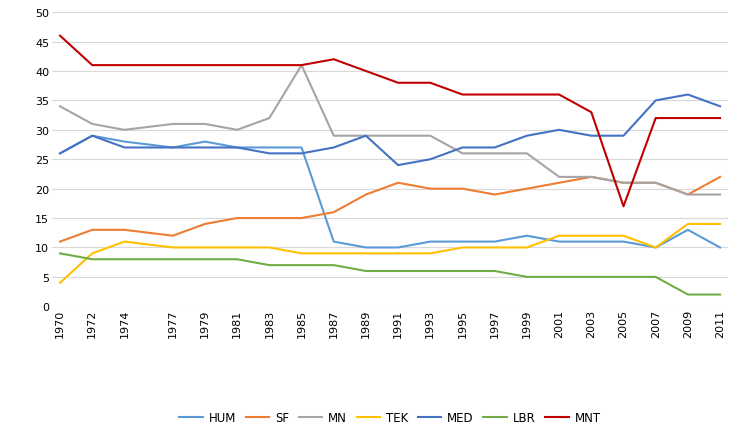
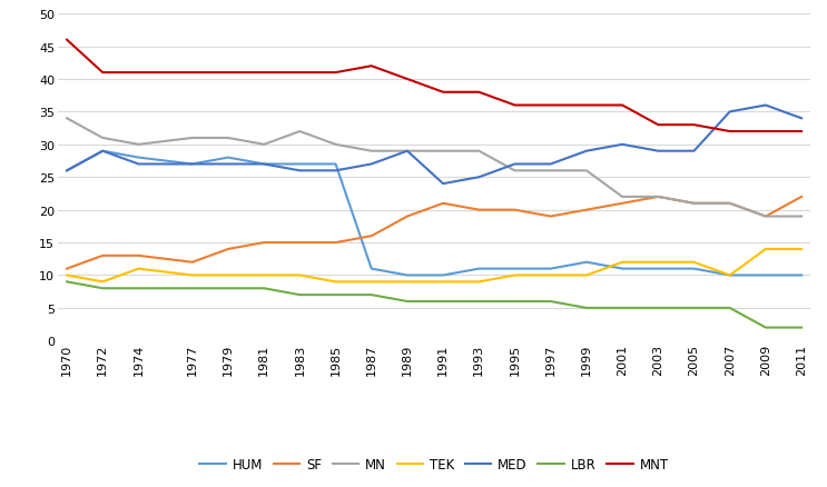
TEK/1970: 4 -> 10
MN/1985: 41 -> 30
MNT/2005: 17 -> 33
HUM/2009: 13 -> 10
